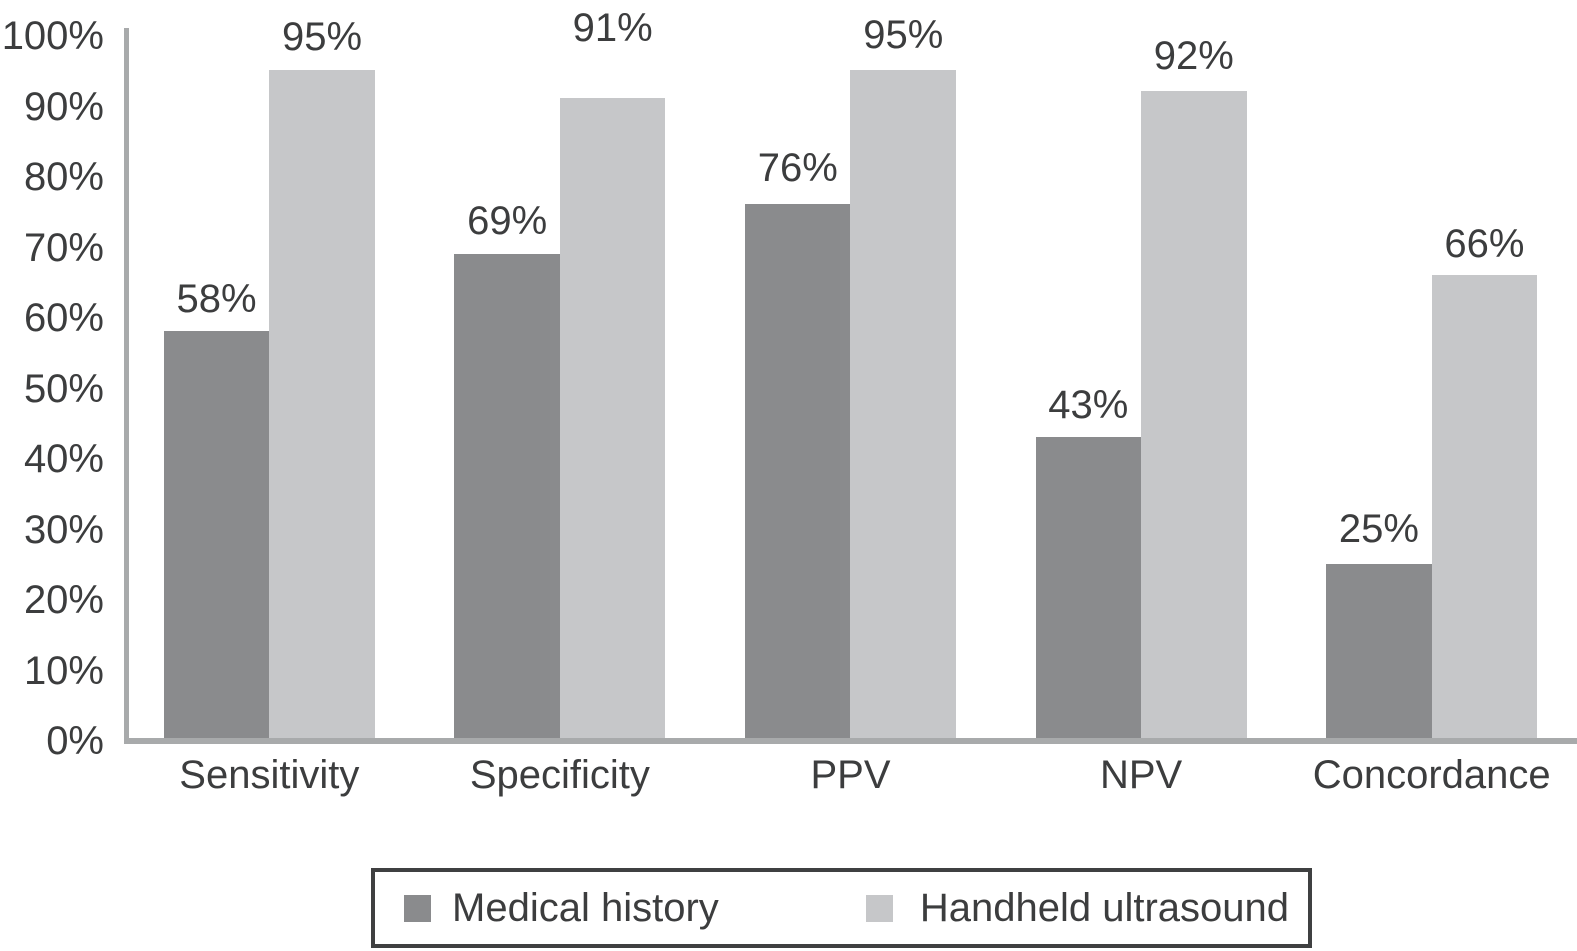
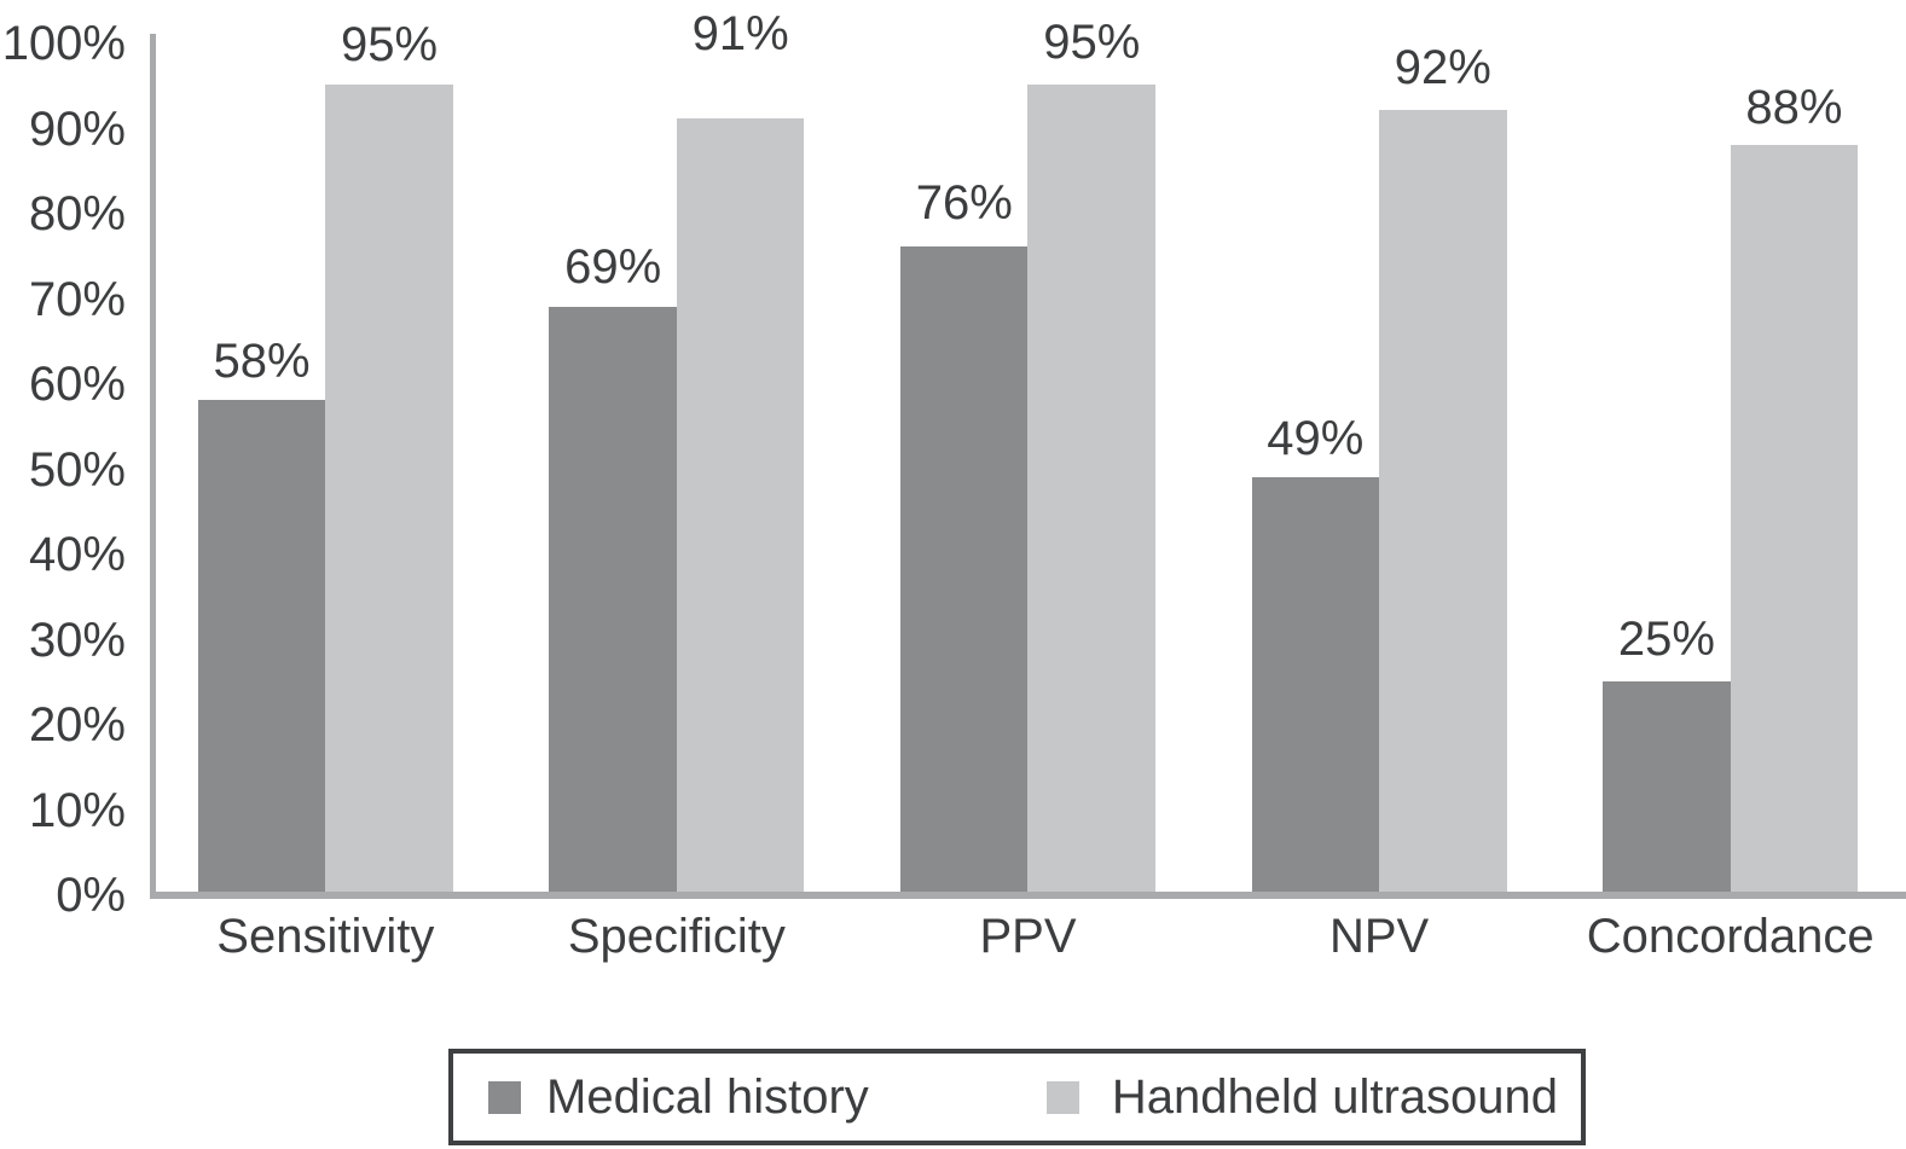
Medical history/NPV: 43% -> 49%
Handheld ultrasound/Concordance: 66% -> 88%
